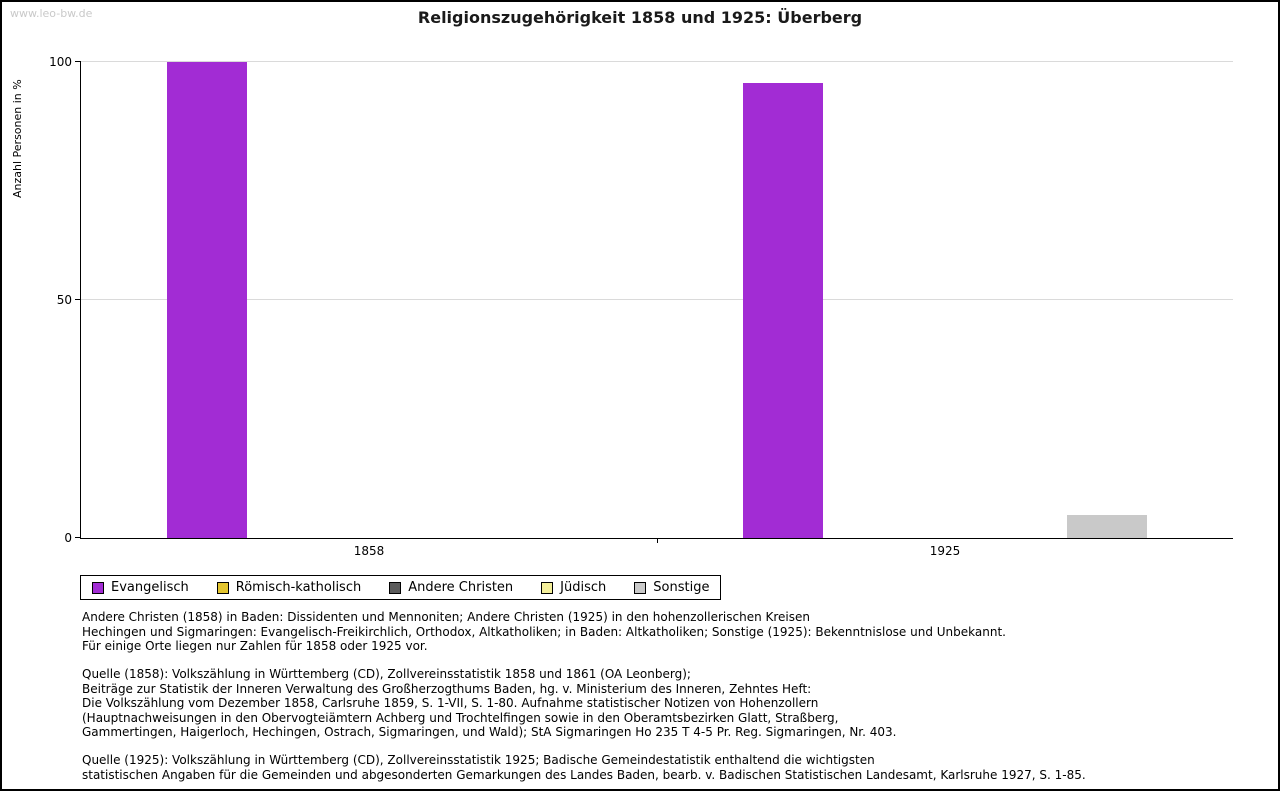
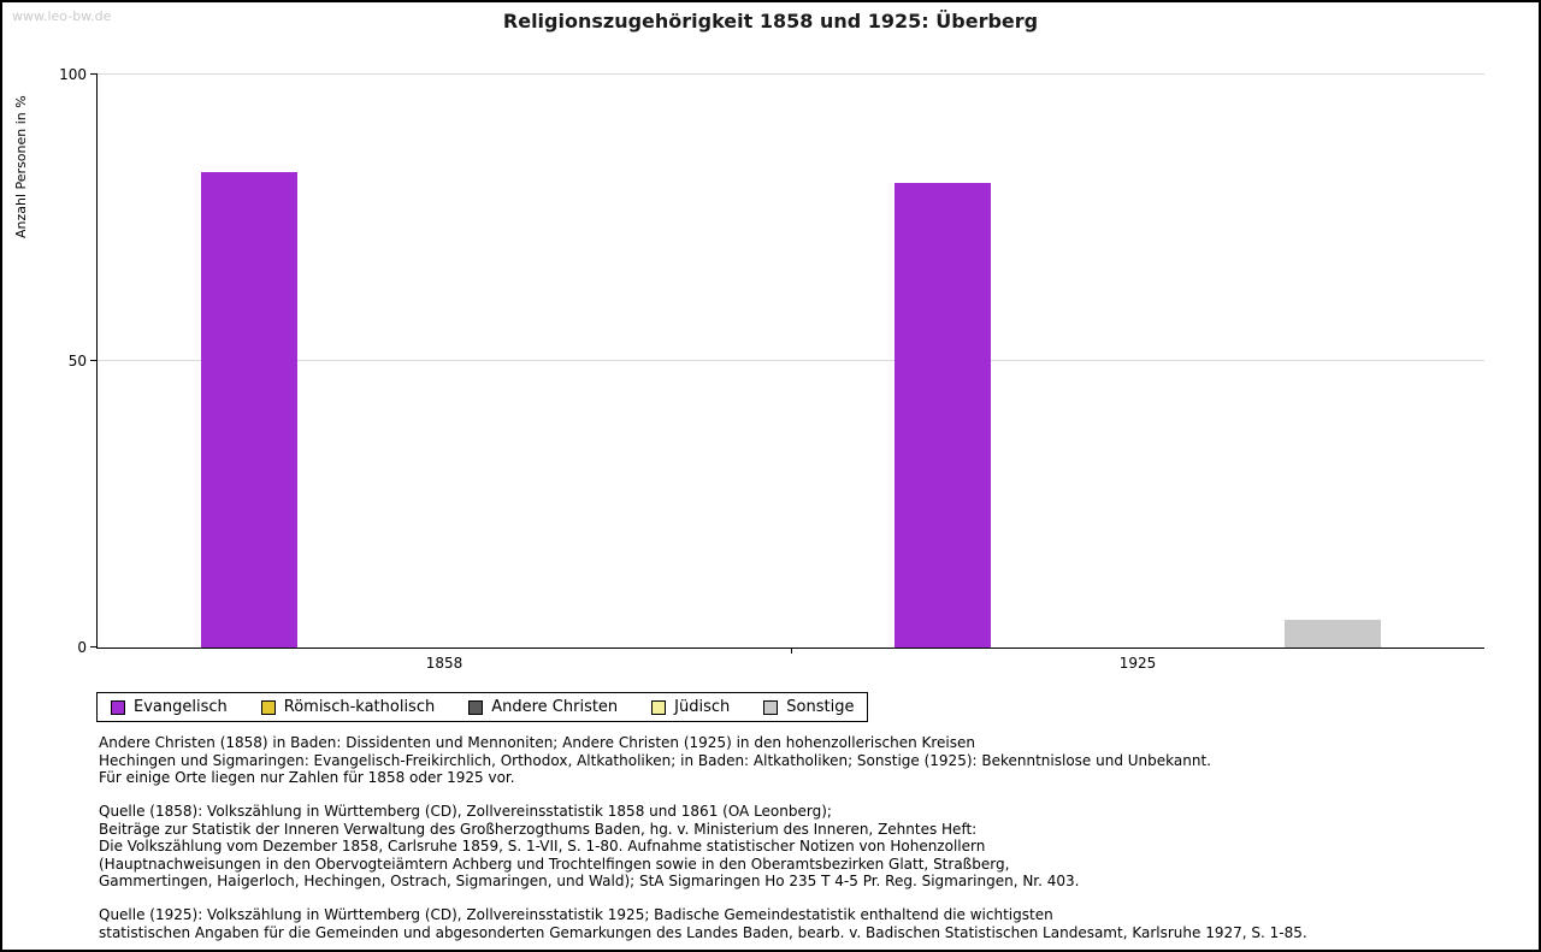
Evangelisch/1858: 100 -> 83
Evangelisch/1925: 96 -> 81
